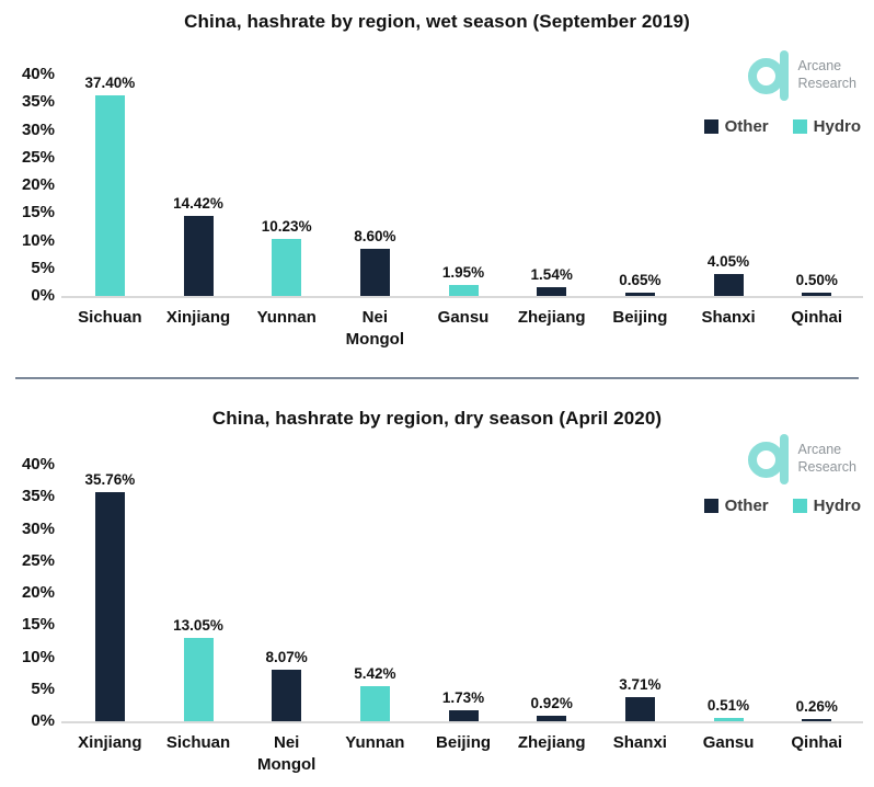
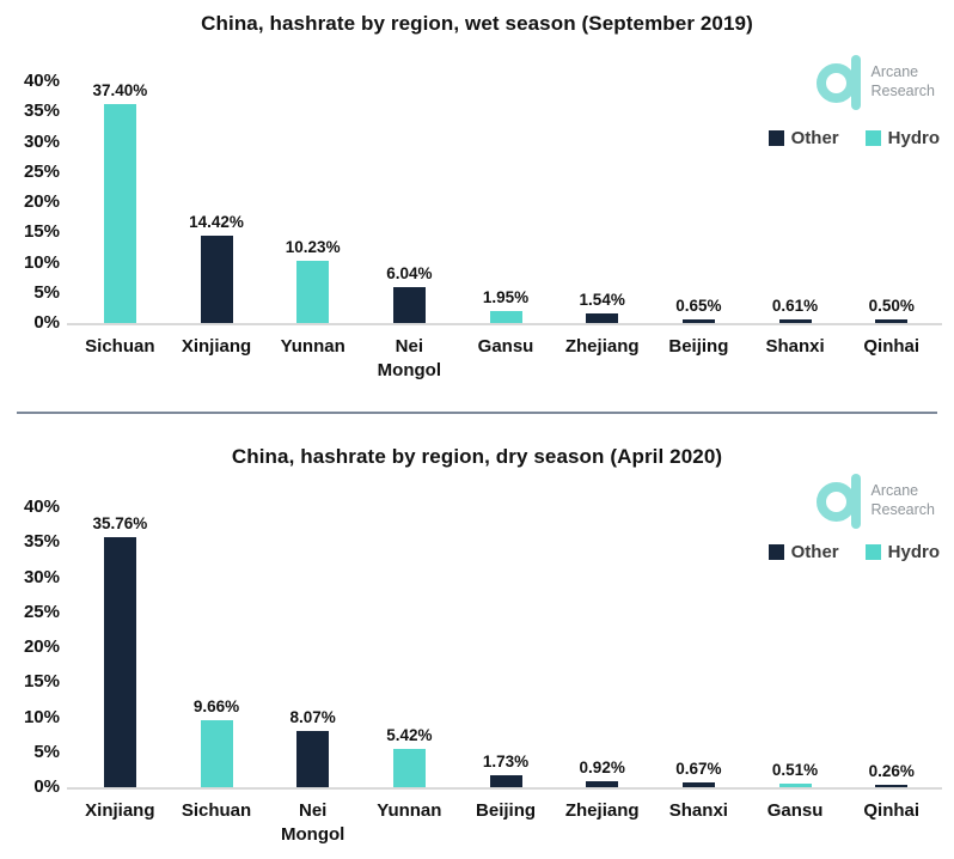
China, hashrate by region, wet season (September 2019)/Nei Mongol: 8.60% -> 6.04%
China, hashrate by region, wet season (September 2019)/Shanxi: 4.05% -> 0.61%
China, hashrate by region, dry season (April 2020)/Sichuan: 13.05% -> 9.66%
China, hashrate by region, dry season (April 2020)/Shanxi: 3.71% -> 0.67%
